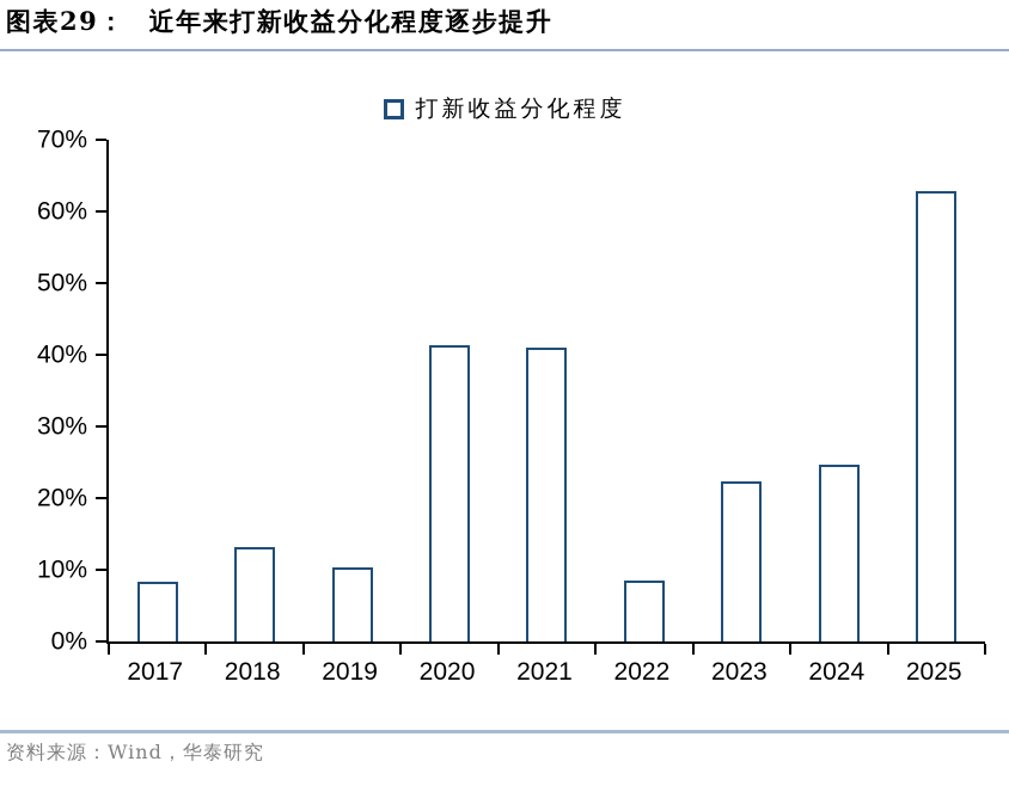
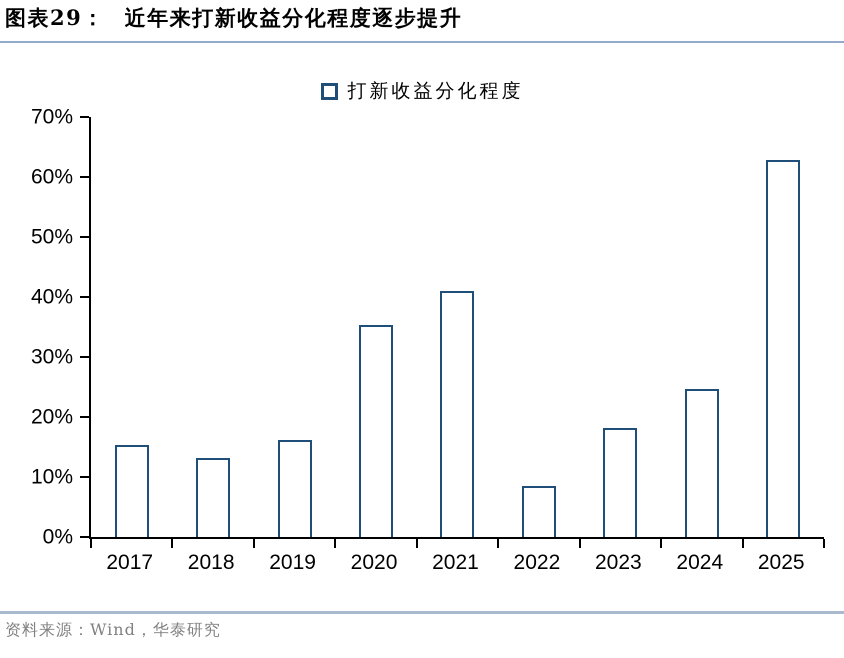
2017: 8% -> 15%
2019: 10% -> 16%
2020: 41% -> 35%
2023: 22% -> 18%
